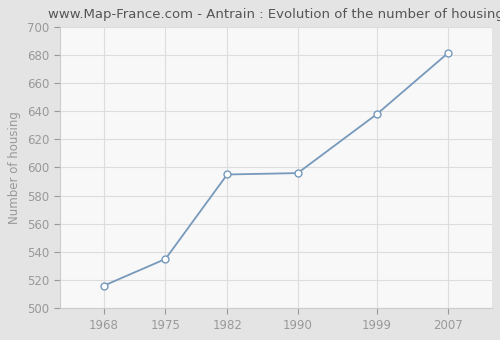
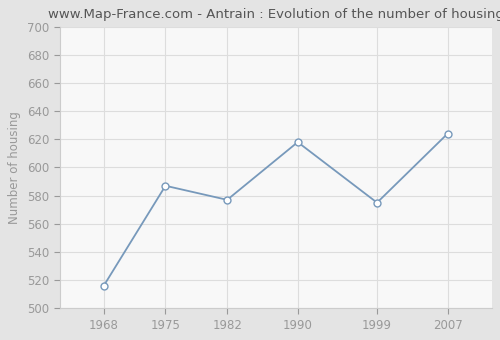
1975: 535 -> 587
1982: 595 -> 577
1990: 596 -> 618
1999: 638 -> 575
2007: 681 -> 624
